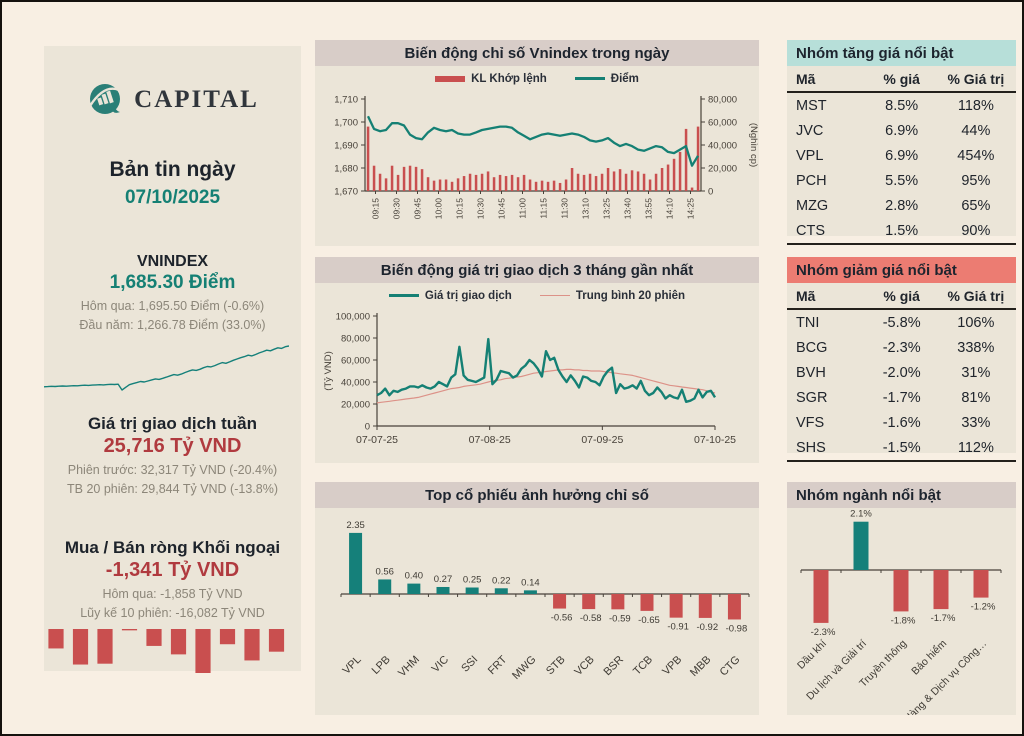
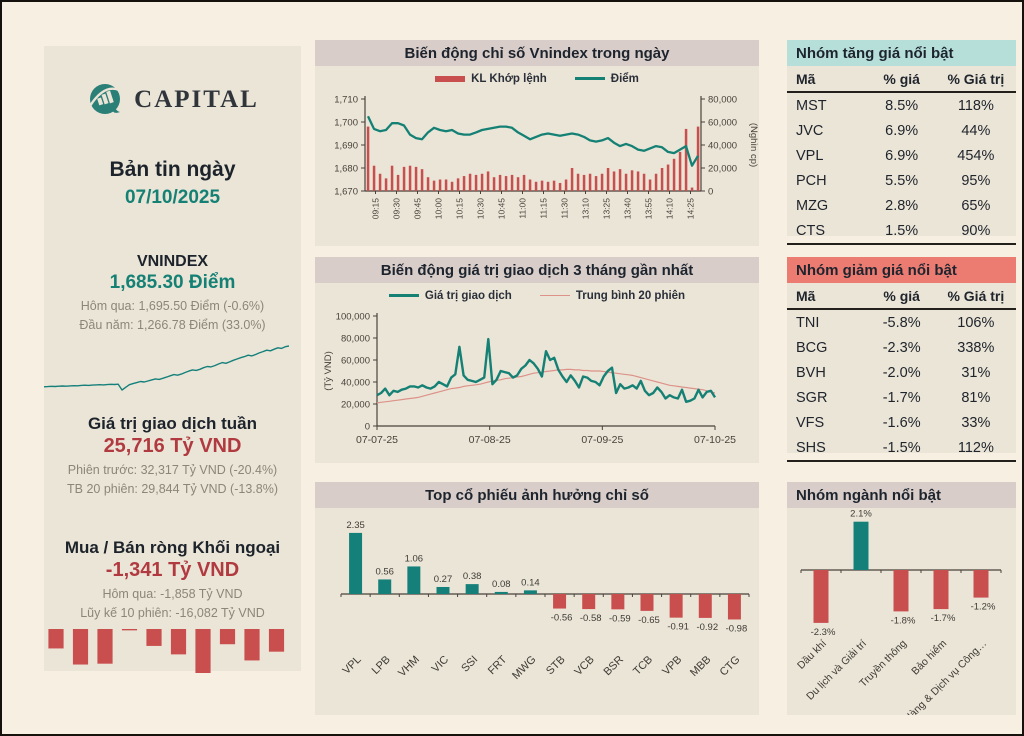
Top cổ phiếu ảnh hưởng chỉ số/VHM: 0.40 -> 1.06
Top cổ phiếu ảnh hưởng chỉ số/SSI: 0.25 -> 0.38
Top cổ phiếu ảnh hưởng chỉ số/FRT: 0.22 -> 0.08
